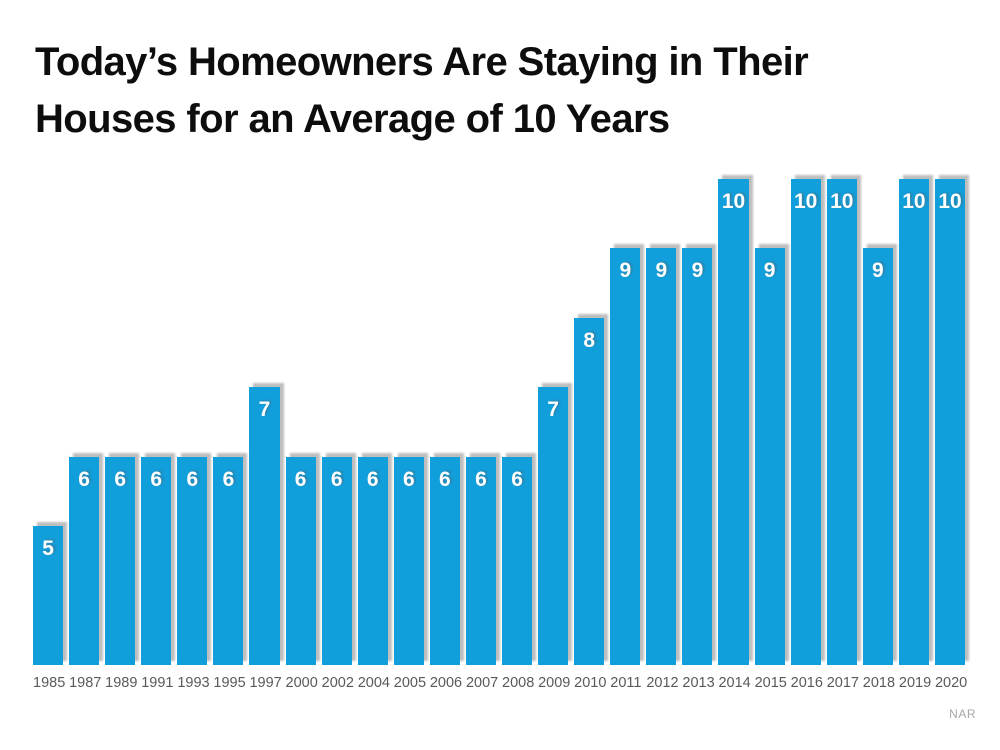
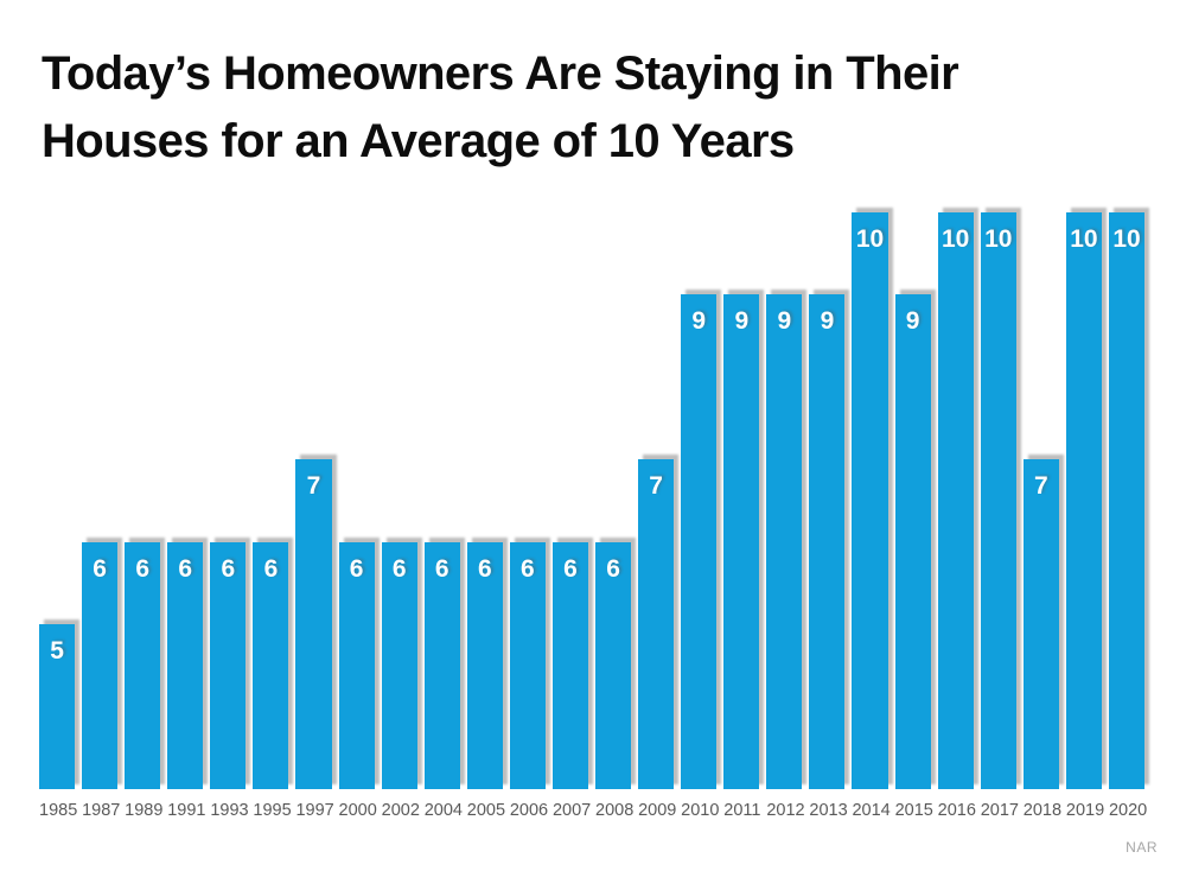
2010: 8 -> 9
2018: 9 -> 7
